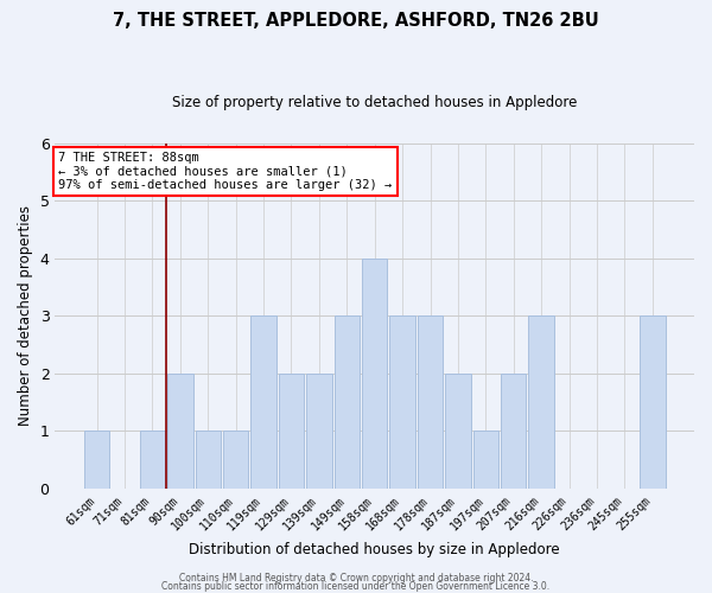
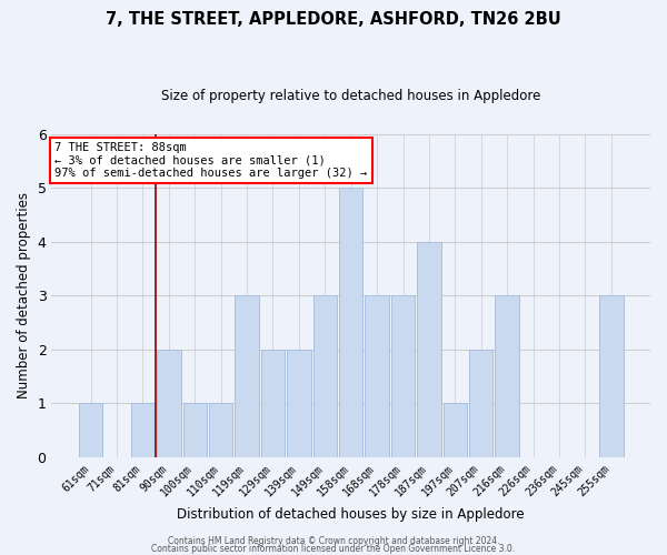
158sqm: 4 -> 5
187sqm: 2 -> 4
